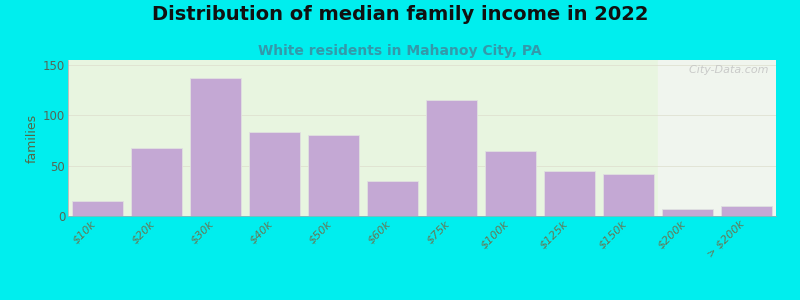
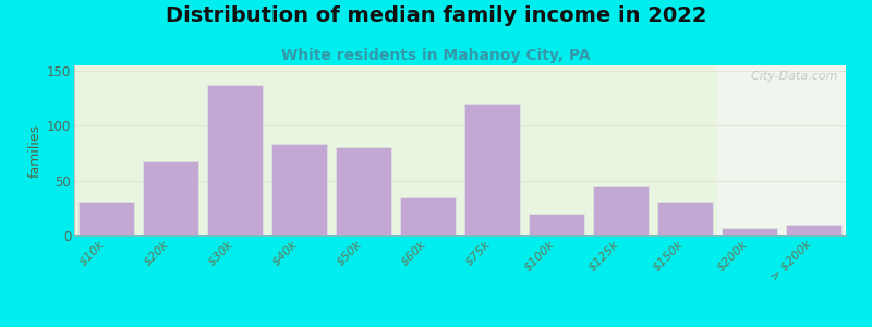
$10k: 15 -> 31
$75k: 115 -> 120
$100k: 65 -> 20
$150k: 42 -> 31
